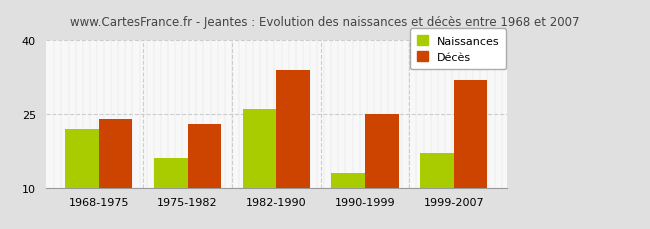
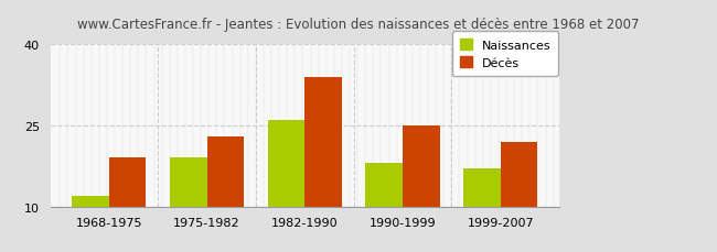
Naissances/1968-1975: 22 -> 12
Décès/1968-1975: 24 -> 19
Naissances/1975-1982: 16 -> 19
Naissances/1990-1999: 13 -> 18
Décès/1999-2007: 32 -> 22
